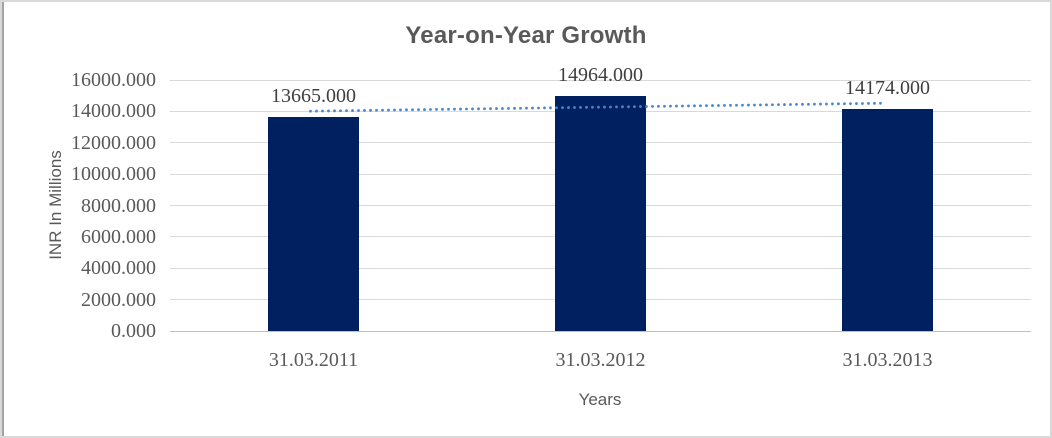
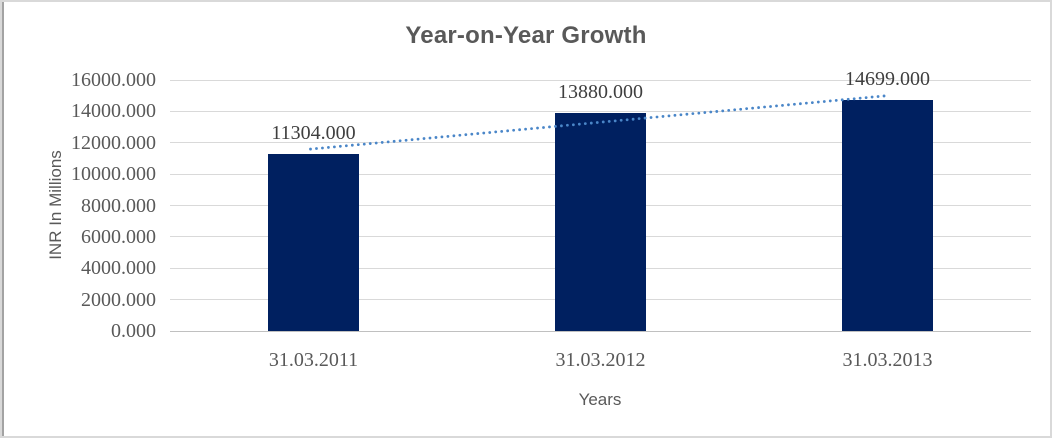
31.03.2011: 13665.000 -> 11304.000
31.03.2012: 14964.000 -> 13880.000
31.03.2013: 14174.000 -> 14699.000
